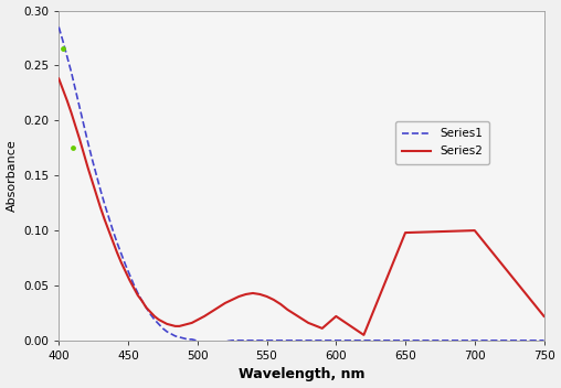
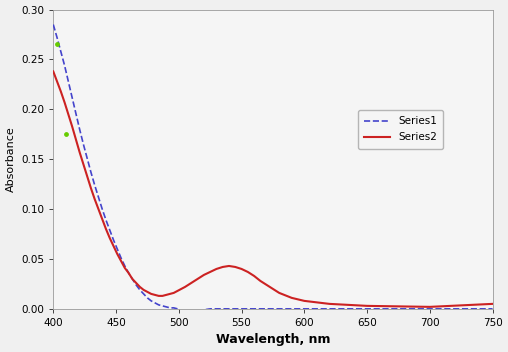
Series2/600: 0.022 -> 0.008
Series2/650: 0.098 -> 0.003
Series2/700: 0.100 -> 0.002
Series2/750: 0.022 -> 0.005
